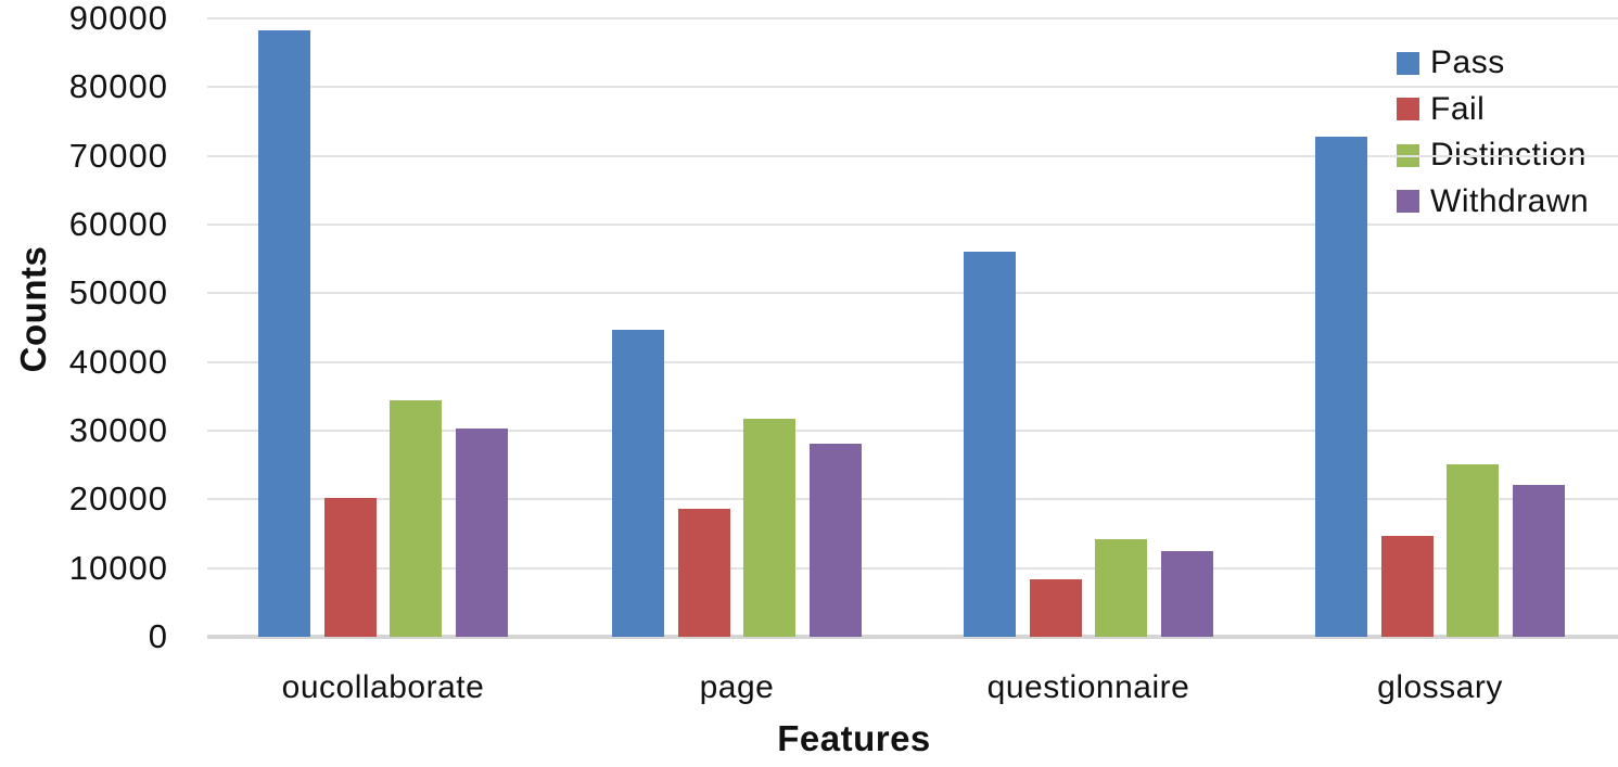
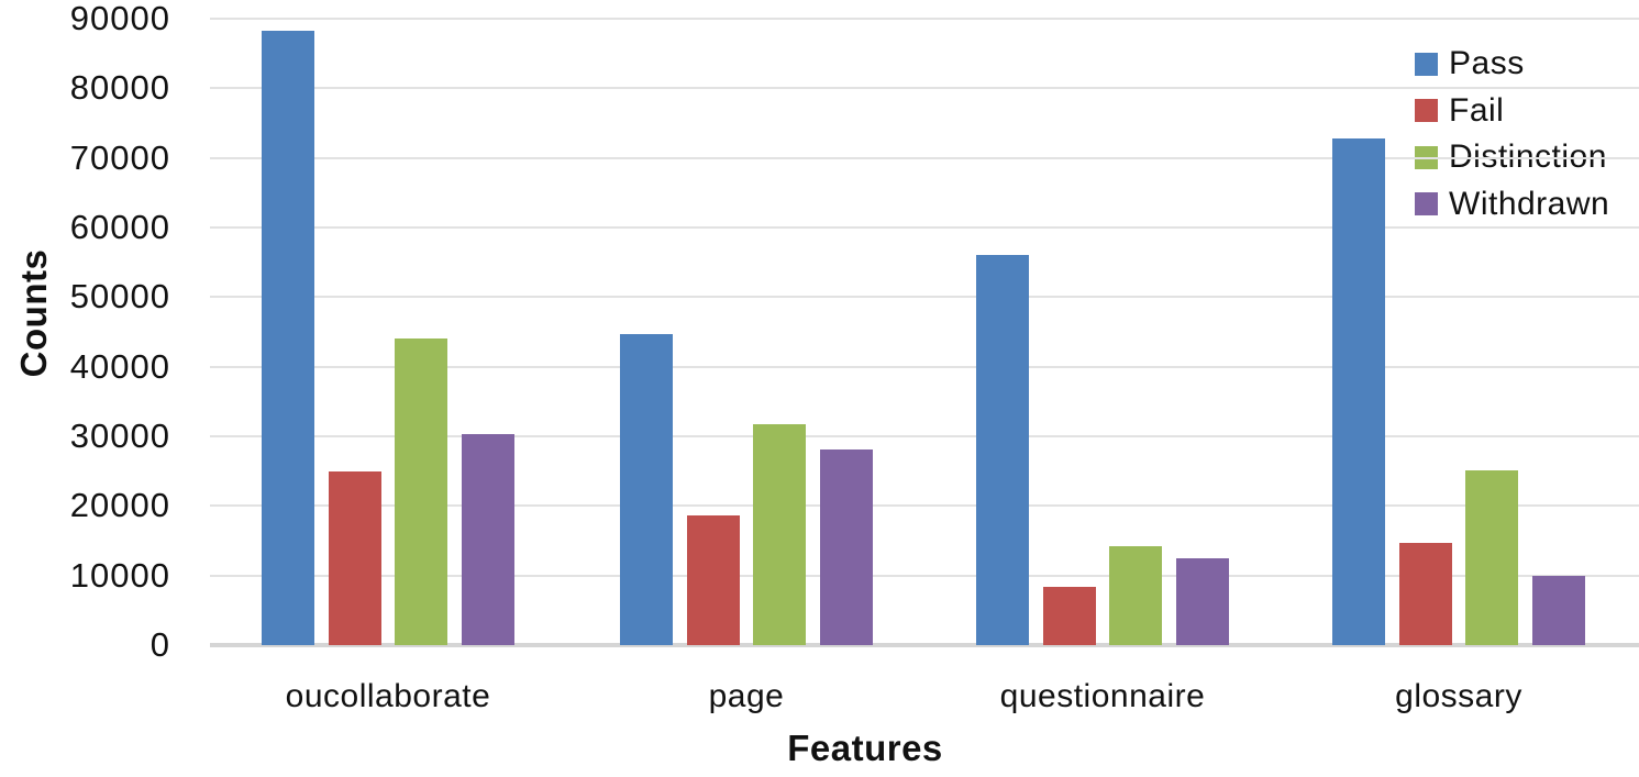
Fail/oucollaborate: 20000 -> 25000
Distinction/oucollaborate: 34000 -> 44000
Withdrawn/glossary: 22000 -> 10000
